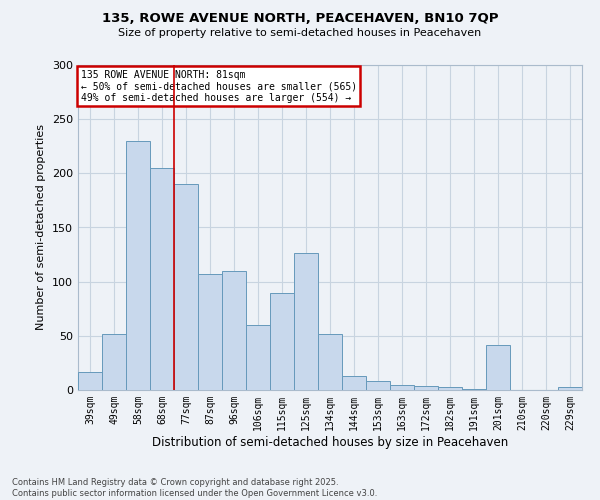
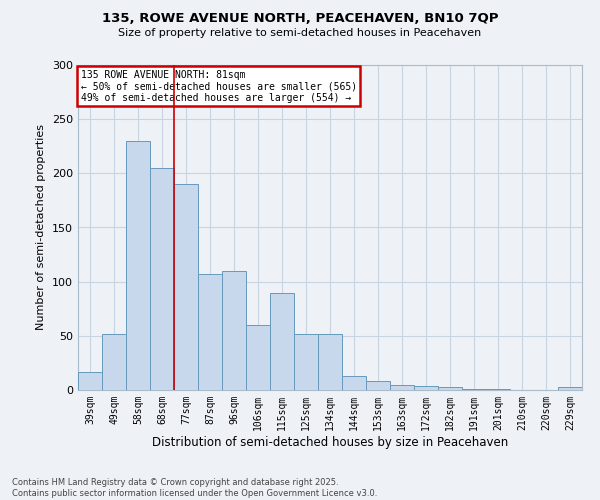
125sqm: 126 -> 52
201sqm: 42 -> 1
